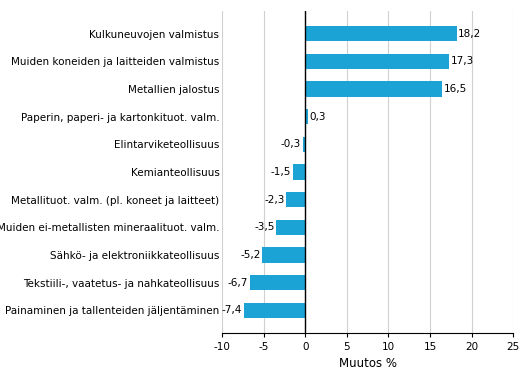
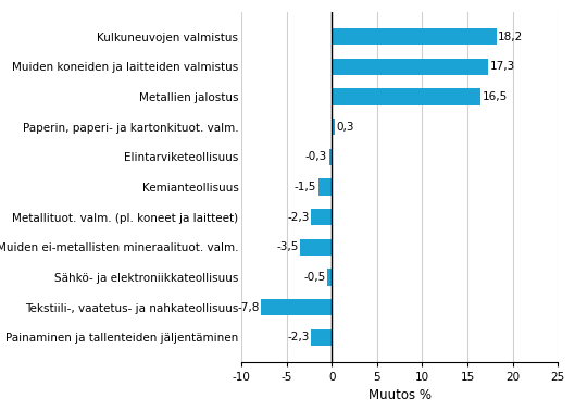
Sähkö- ja elektroniikkateollisuus: -5,2 -> -0,5
Tekstiili-, vaatetus- ja nahkateollisuus: -6,7 -> -7,8
Painaminen ja tallenteiden jäljentäminen: -7,4 -> -2,3
